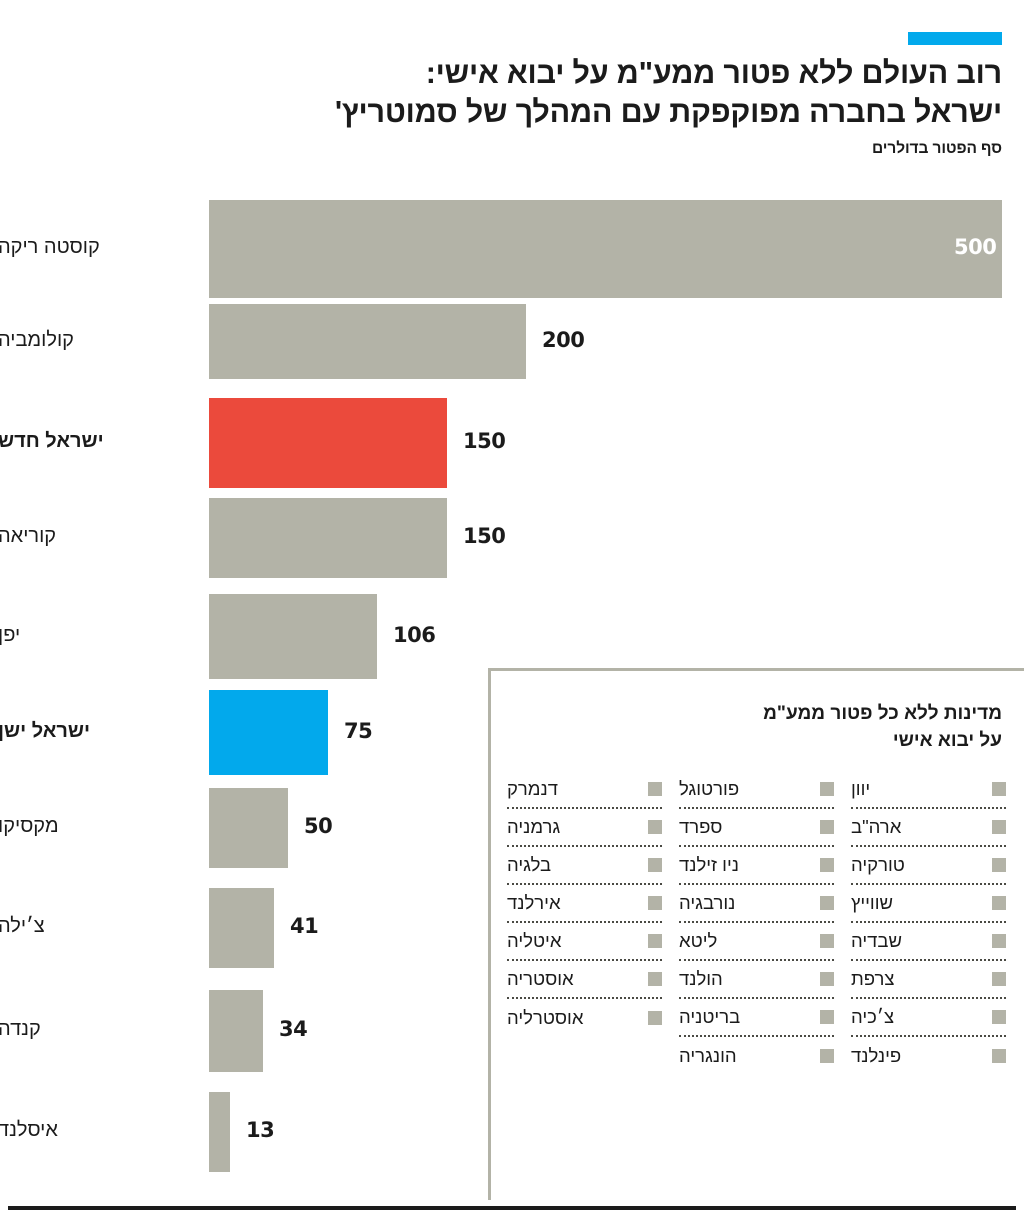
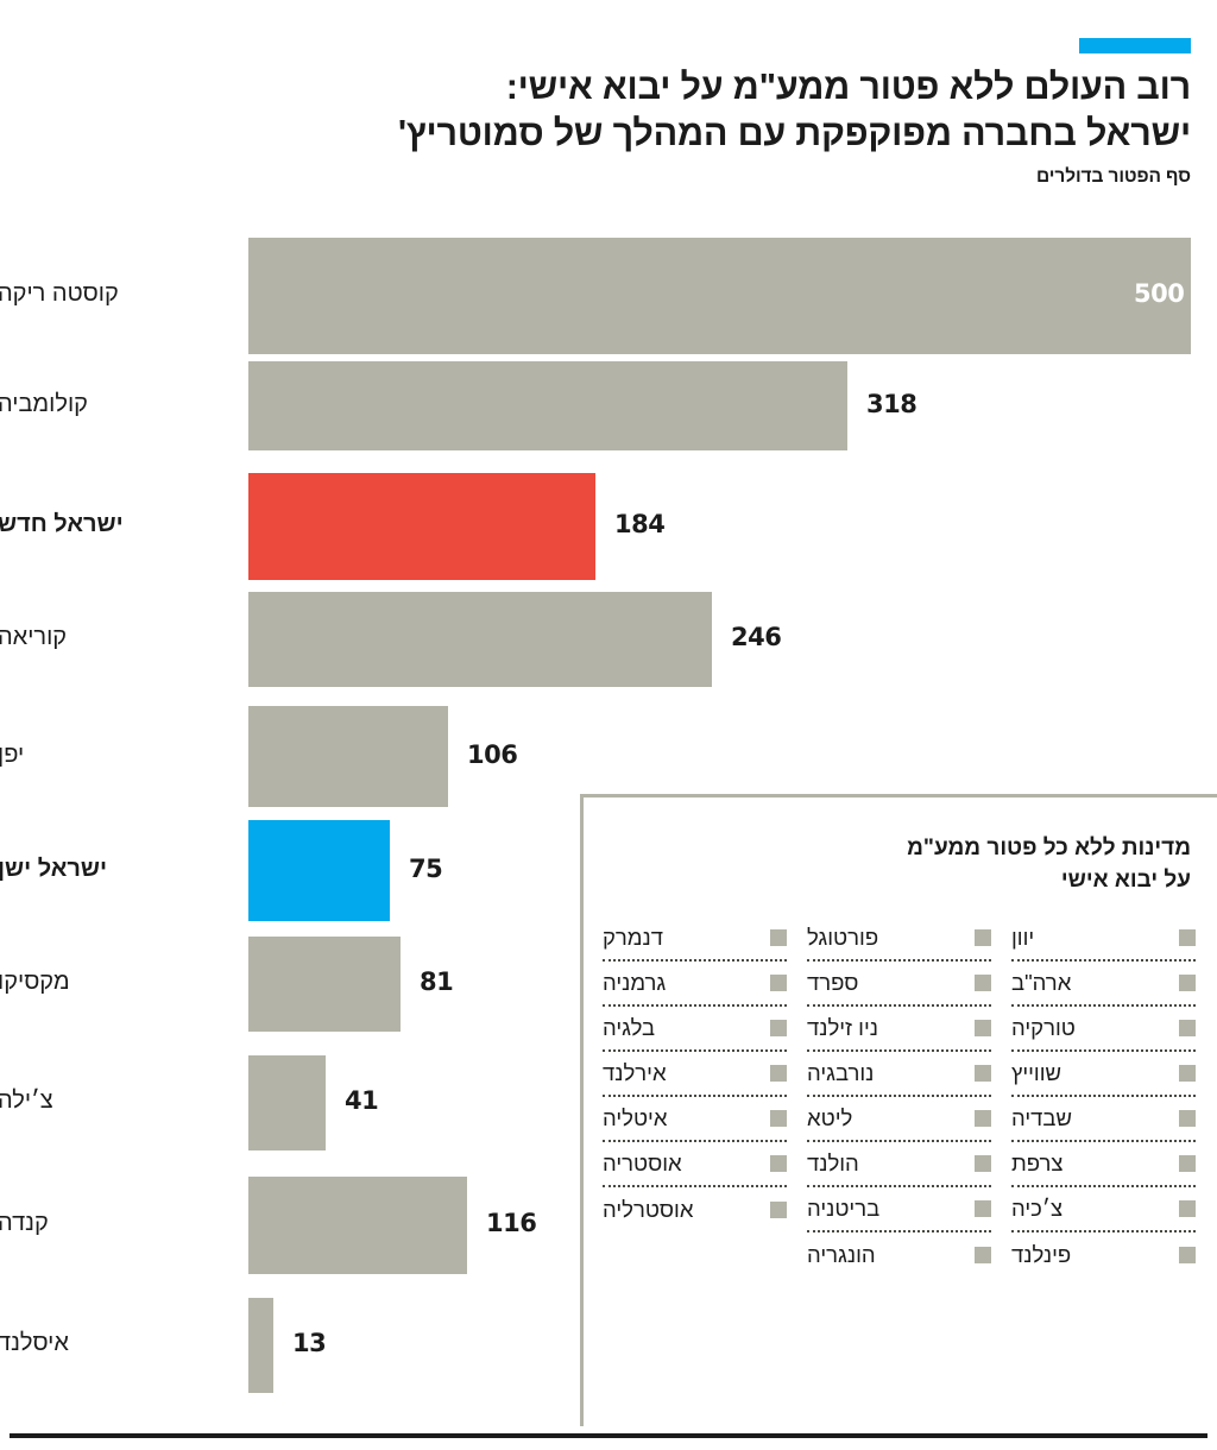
קולומביה: 200 -> 318
ישראל חדש: 150 -> 184
קוריאה: 150 -> 246
מקסיקו: 50 -> 81
קנדה: 34 -> 116
